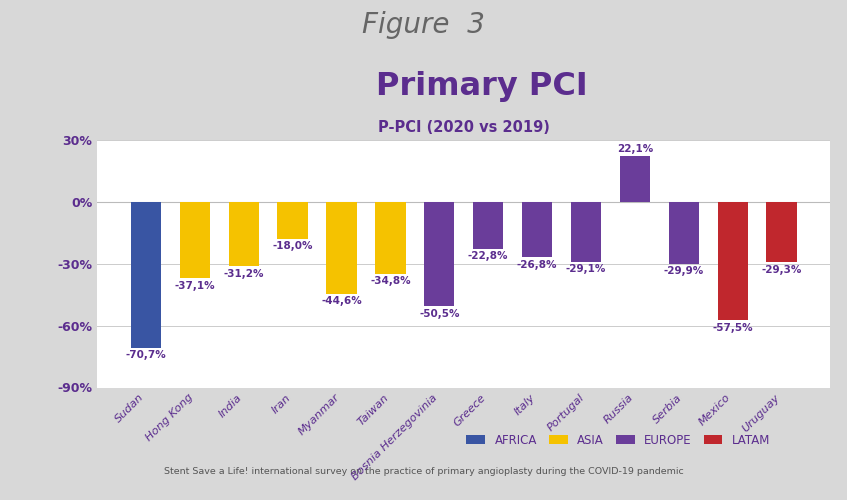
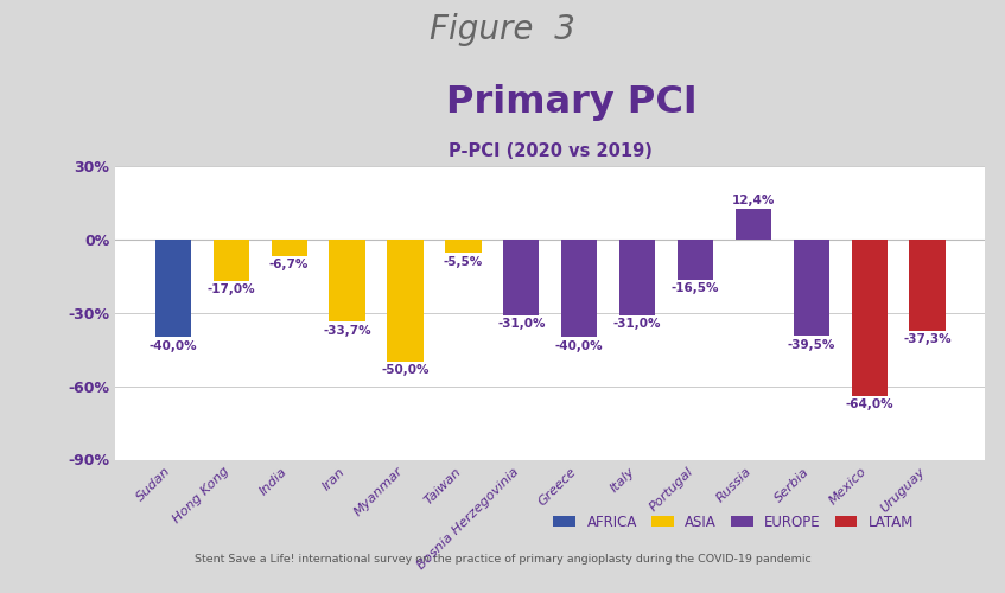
Sudan: -70,7% -> -40,0%
Hong Kong: -37,1% -> -17,0%
India: -31,2% -> -6,7%
Iran: -18,0% -> -33,7%
Myanmar: -44,6% -> -50,0%
Taiwan: -34,8% -> -5,5%
Bosnia Herzegovinia: -50,5% -> -31,0%
Greece: -22,8% -> -40,0%
Italy: -26,8% -> -31,0%
Portugal: -29,1% -> -16,5%
Russia: 22,1% -> 12,4%
Serbia: -29,9% -> -39,5%
Mexico: -57,5% -> -64,0%
Uruguay: -29,3% -> -37,3%
